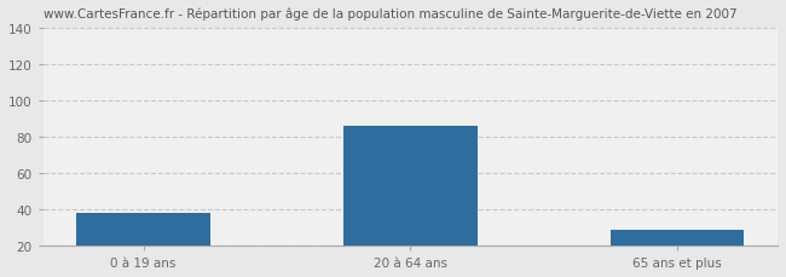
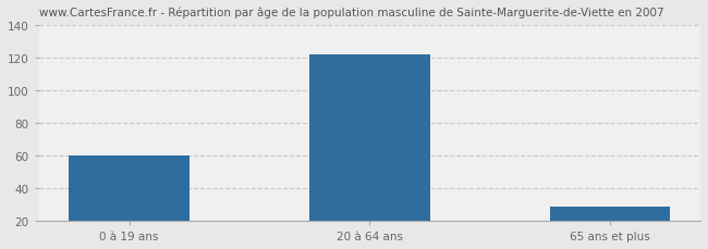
0 à 19 ans: 38 -> 60
20 à 64 ans: 86 -> 122
